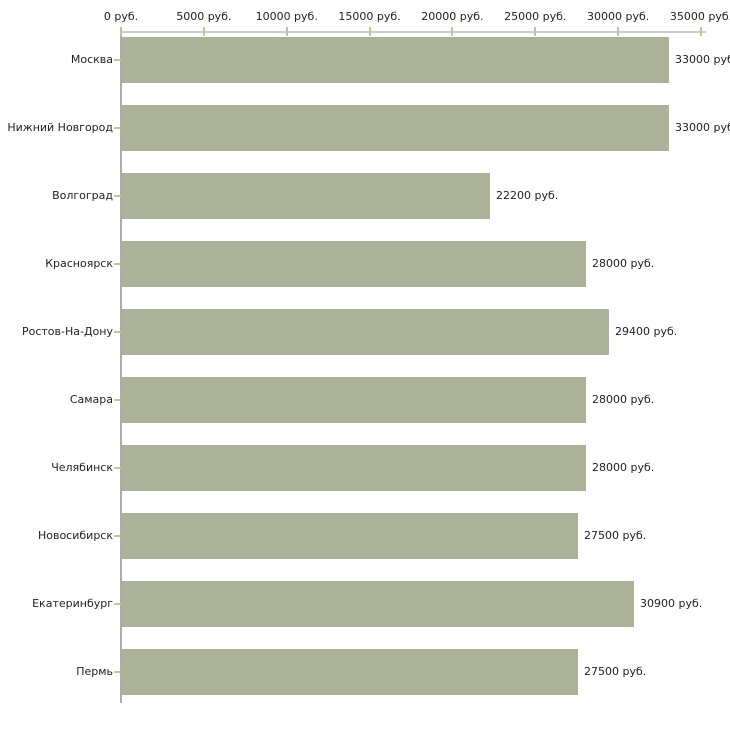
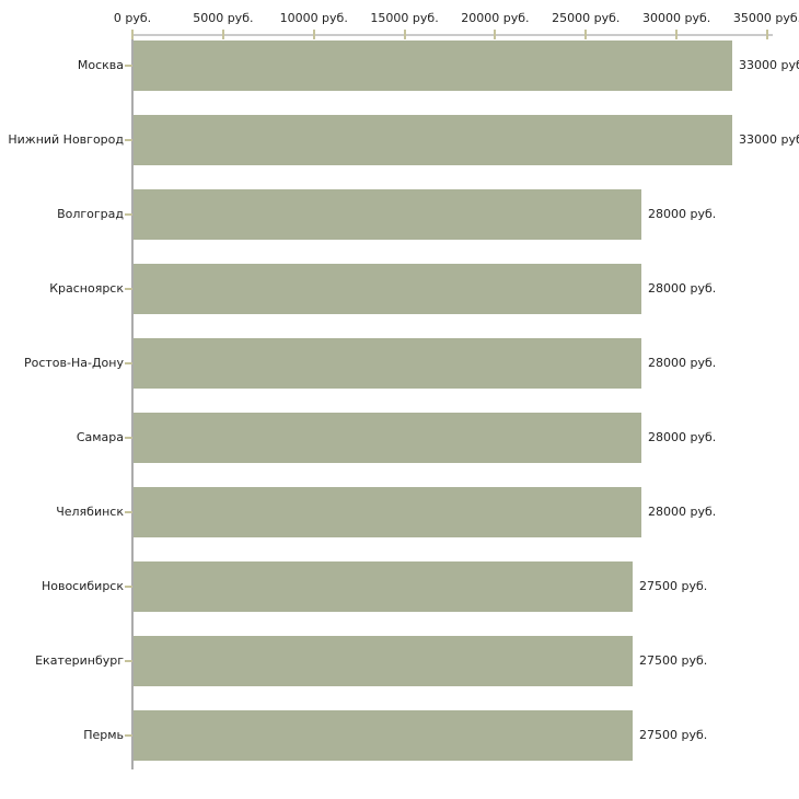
Волгоград: 22200 -> 28000
Ростов-На-Дону: 29400 -> 28000
Екатеринбург: 30900 -> 27500
